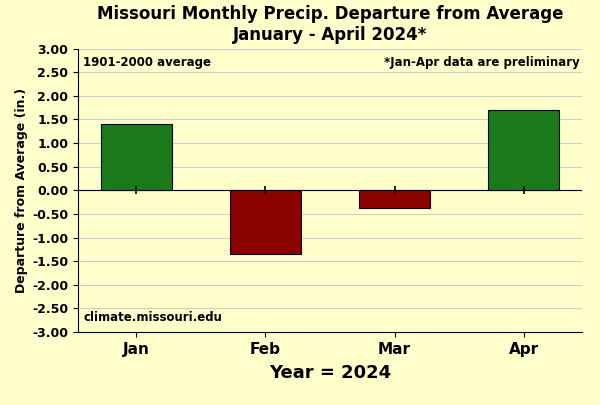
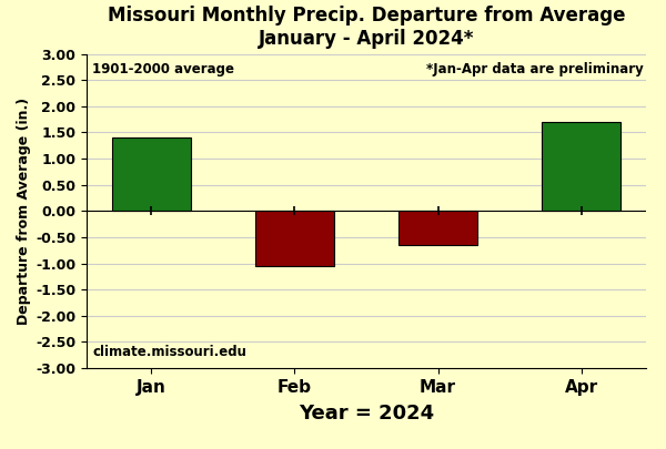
Feb: -1.35 -> -1.05
Mar: -0.38 -> -0.65
